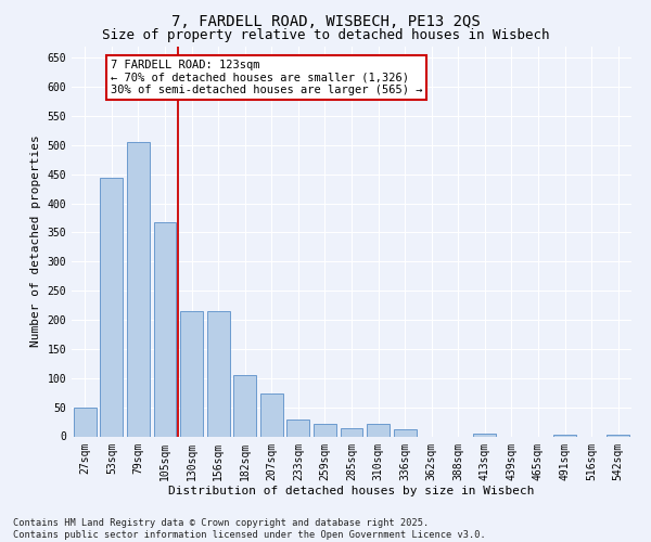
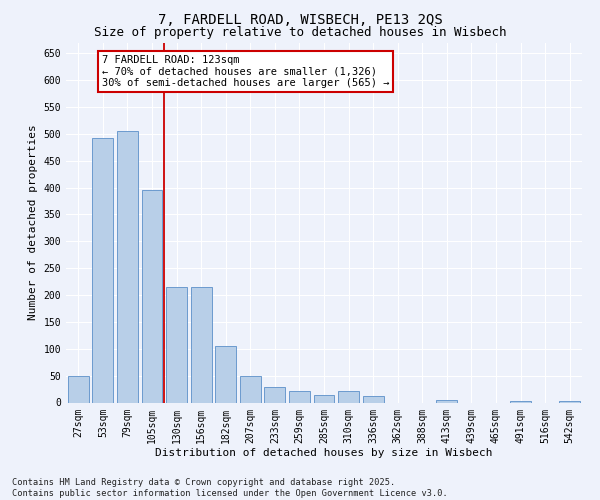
53sqm: 444 -> 493
105sqm: 368 -> 395
207sqm: 74 -> 50
